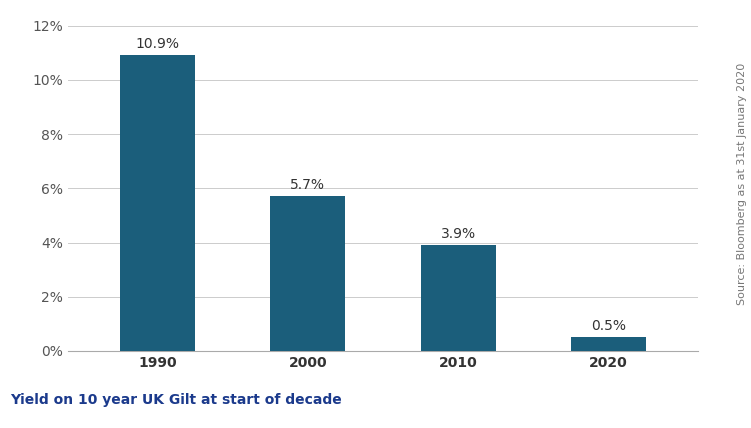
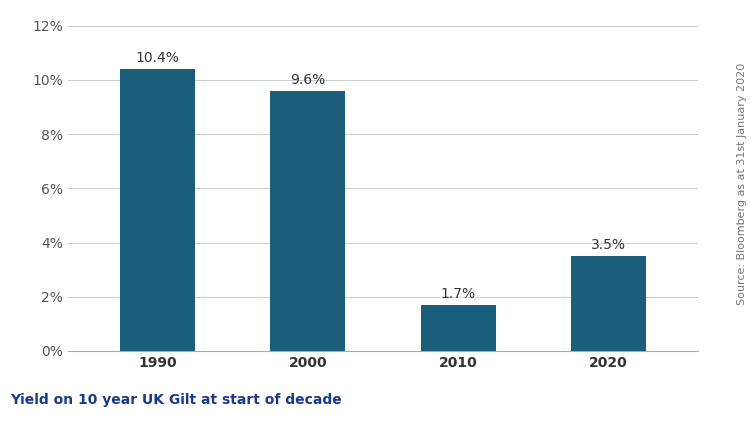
1990: 10.9% -> 10.4%
2000: 5.7% -> 9.6%
2010: 3.9% -> 1.7%
2020: 0.5% -> 3.5%
